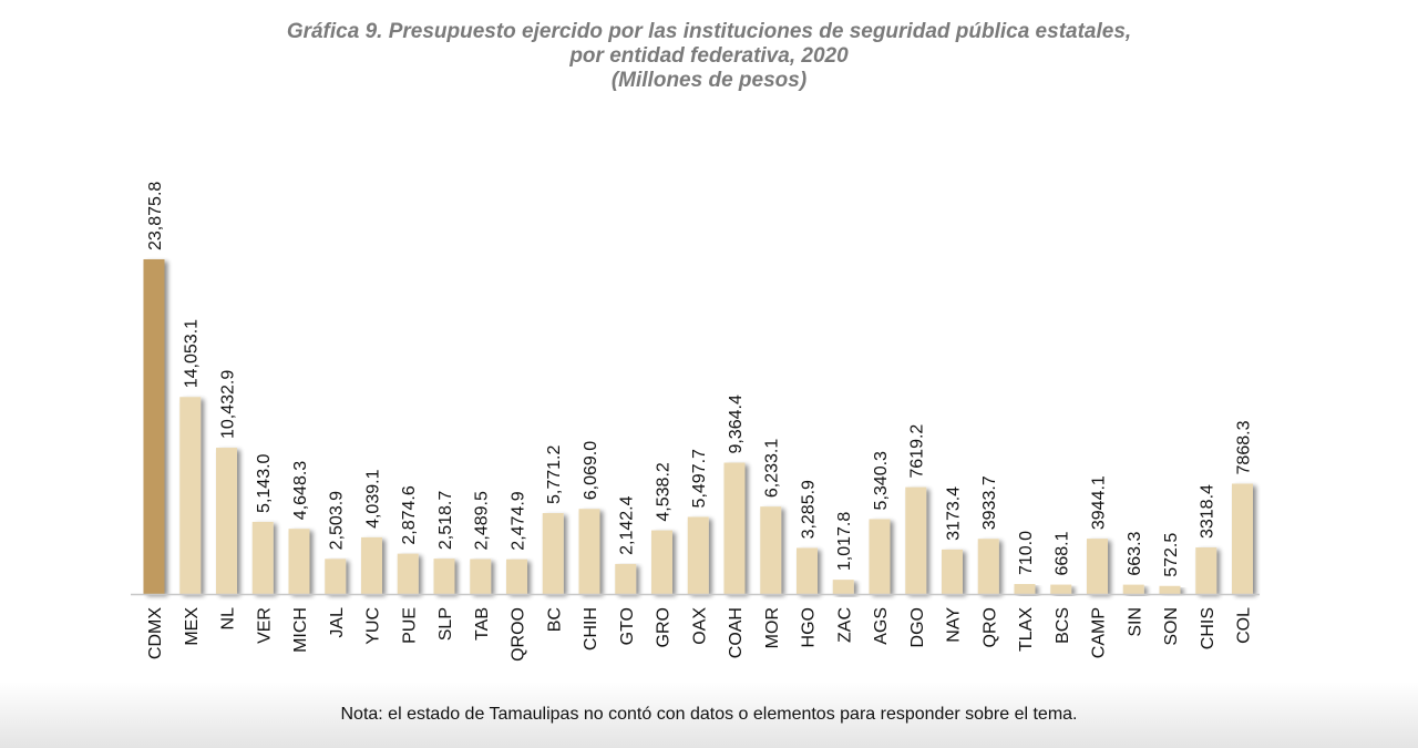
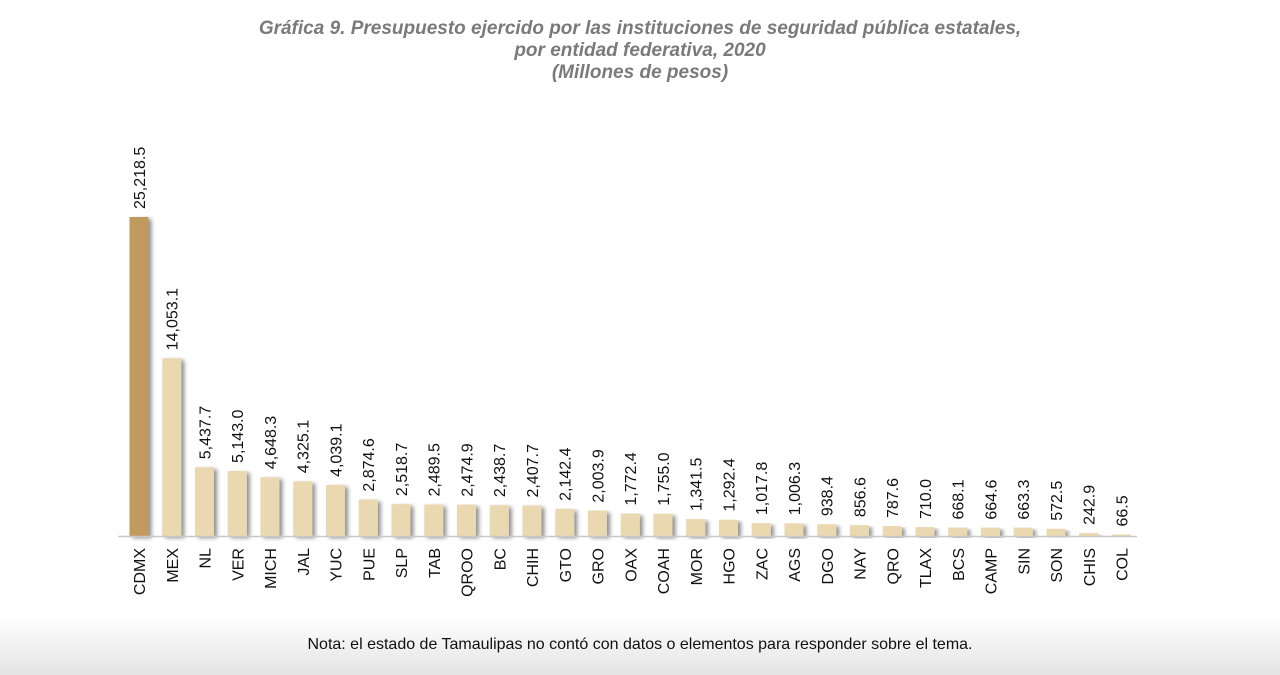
CDMX: 23,875.8 -> 25,218.5
NL: 10,432.9 -> 5,437.7
JAL: 2,503.9 -> 4,325.1
BC: 5,771.2 -> 2,438.7
CHIH: 6,069.0 -> 2,407.7
GRO: 4,538.2 -> 2,003.9
OAX: 5,497.7 -> 1,772.4
COAH: 9,364.4 -> 1,755.0
MOR: 6,233.1 -> 1,341.5
HGO: 3,285.9 -> 1,292.4
AGS: 5,340.3 -> 1,006.3
DGO: 7619.2 -> 938.4
NAY: 3173.4 -> 856.6
QRO: 3933.7 -> 787.6
CAMP: 3944.1 -> 664.6
CHIS: 3318.4 -> 242.9
COL: 7868.3 -> 66.5
